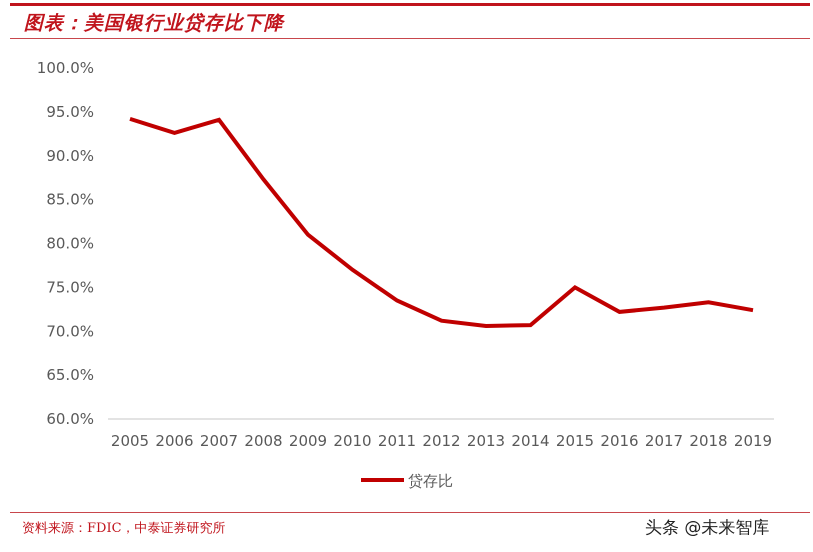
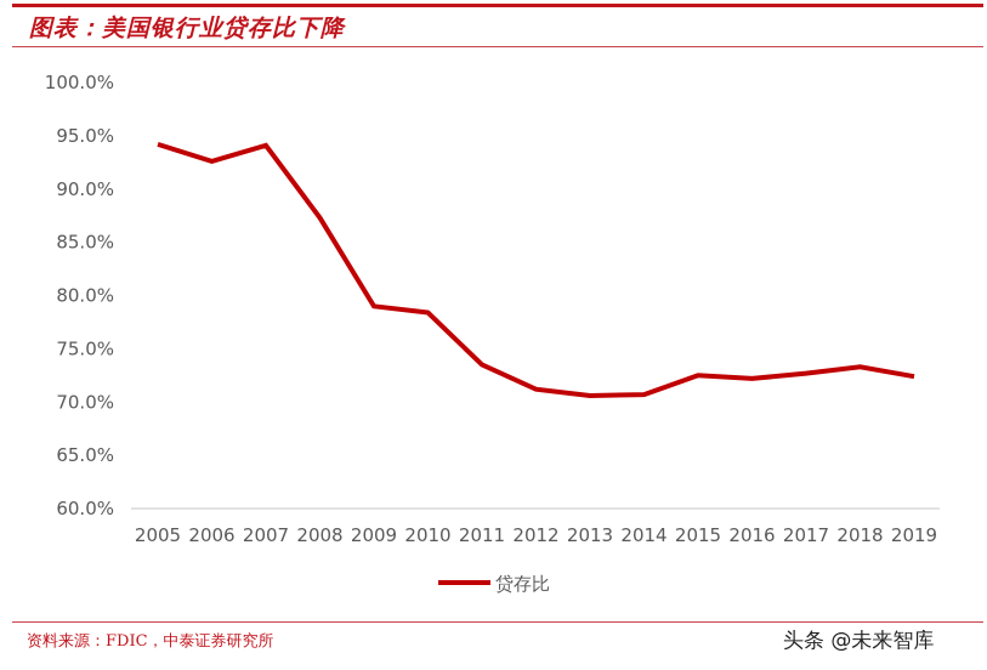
2009: 81% -> 79%
2010: 77% -> 78%
2015: 75% -> 72%
